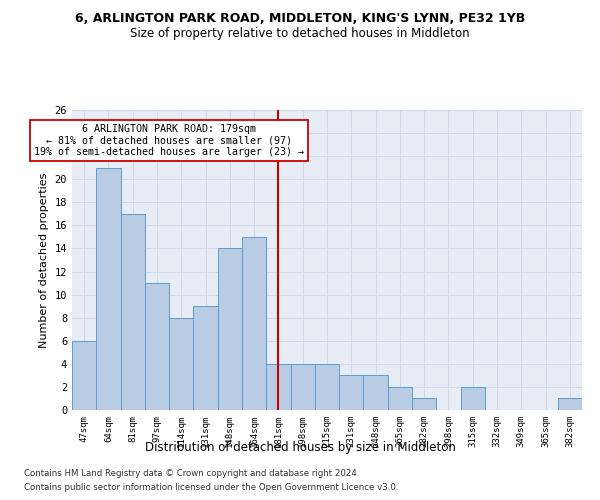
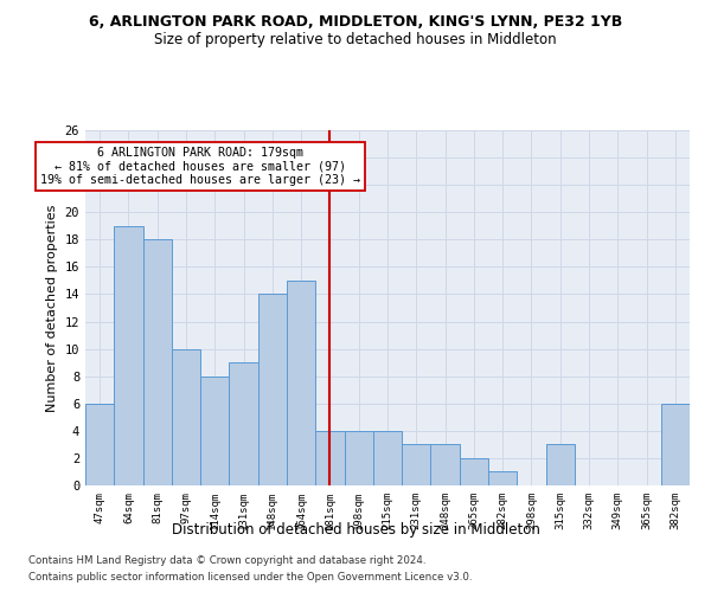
64sqm: 21 -> 19
81sqm: 17 -> 18
97sqm: 11 -> 10
315sqm: 2 -> 3
382sqm: 1 -> 6
